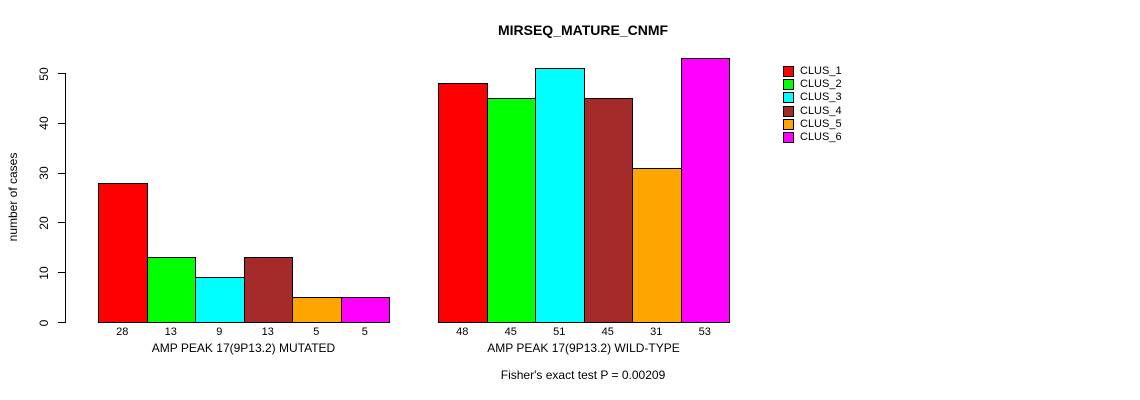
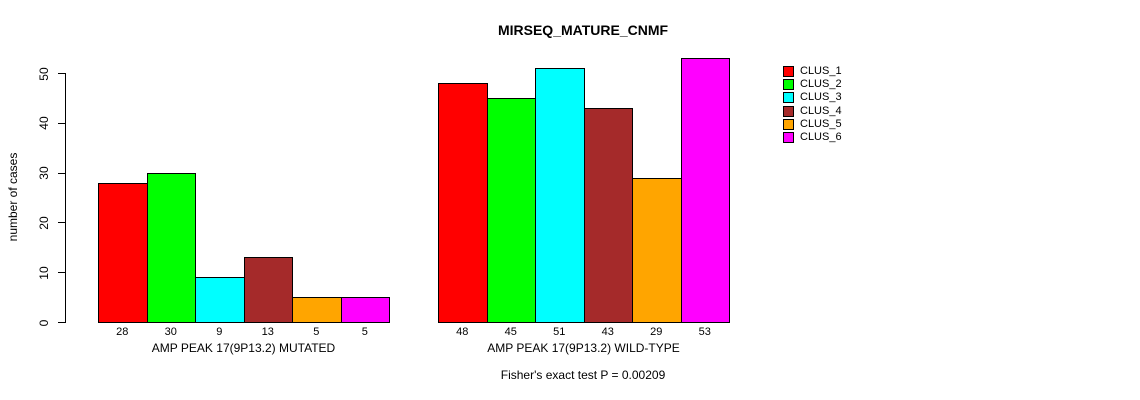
CLUS_2/AMP PEAK 17(9P13.2) MUTATED: 13 -> 30
CLUS_4/AMP PEAK 17(9P13.2) WILD-TYPE: 45 -> 43
CLUS_5/AMP PEAK 17(9P13.2) WILD-TYPE: 31 -> 29
